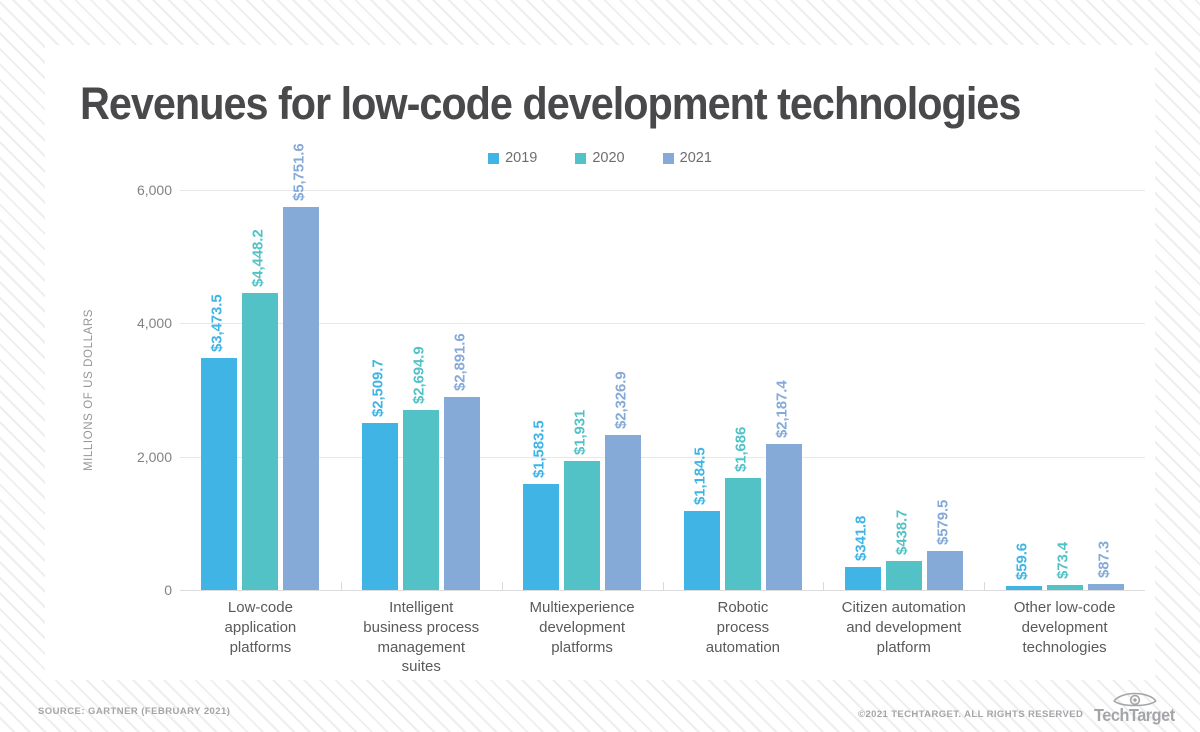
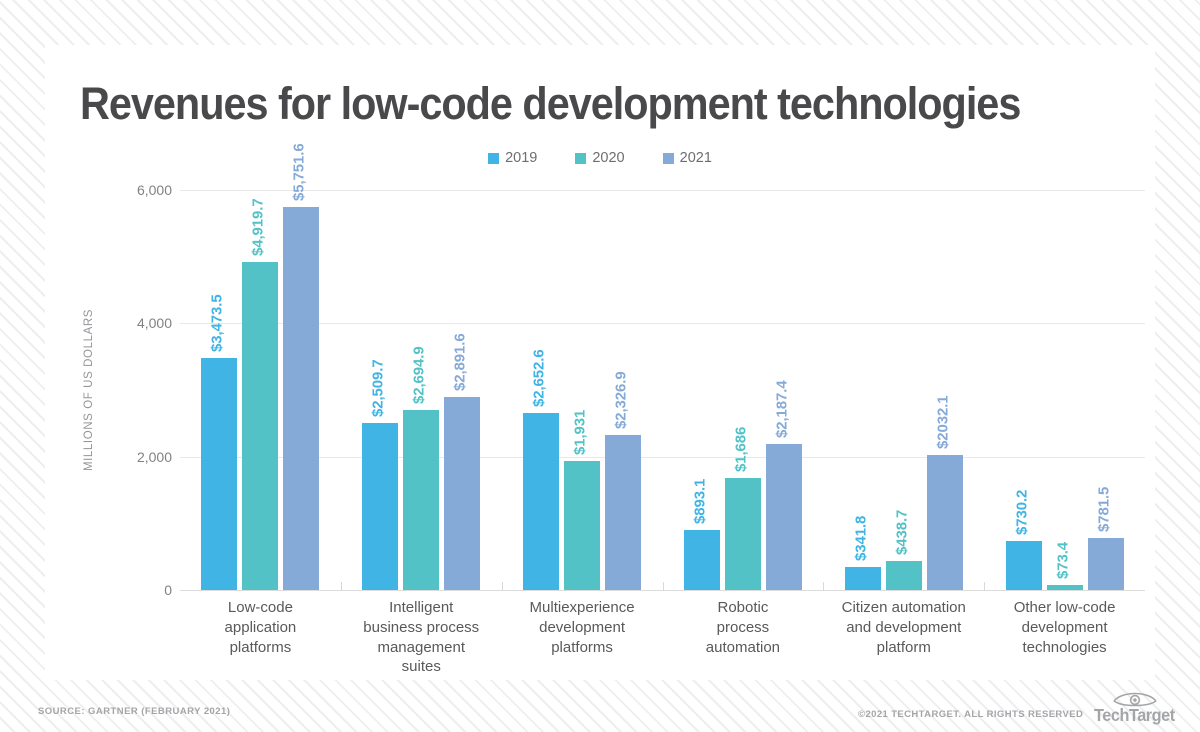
2020/Low-code application platforms: $4,448.2 -> $4,919.7
2019/Multiexperience development platforms: $1,583.5 -> $2,652.6
2019/Robotic process automation: $1,184.5 -> $893.1
2021/Citizen automation and development platform: $579.5 -> $2032.1
2019/Other low-code development technologies: $59.6 -> $730.2
2021/Other low-code development technologies: $87.3 -> $781.5
